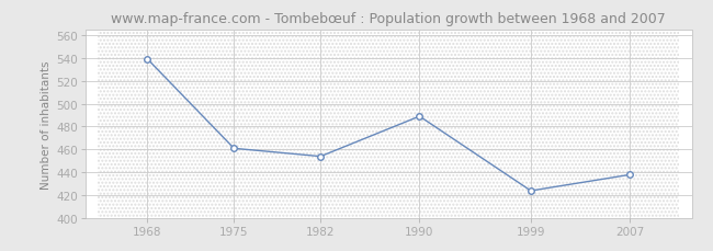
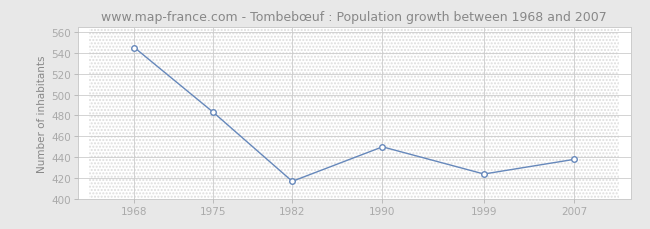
1968: 539 -> 545
1975: 461 -> 483
1982: 454 -> 417
1990: 489 -> 450
